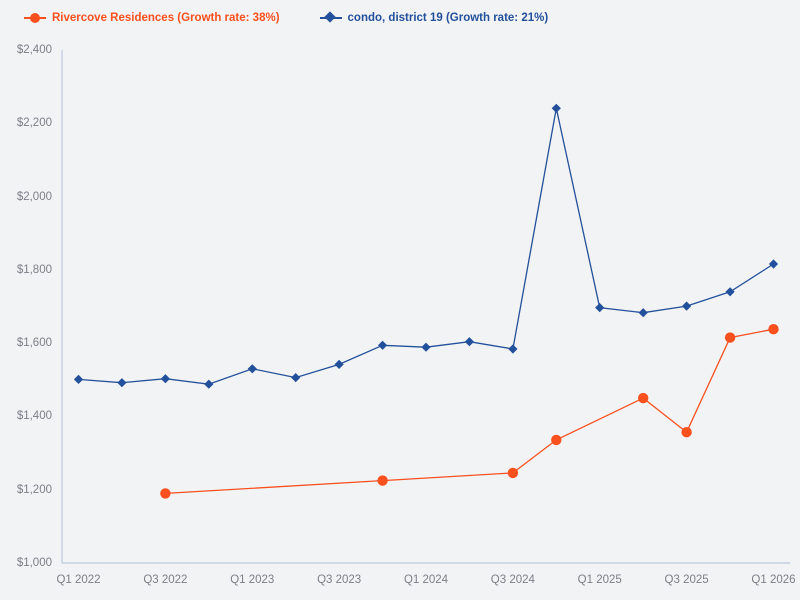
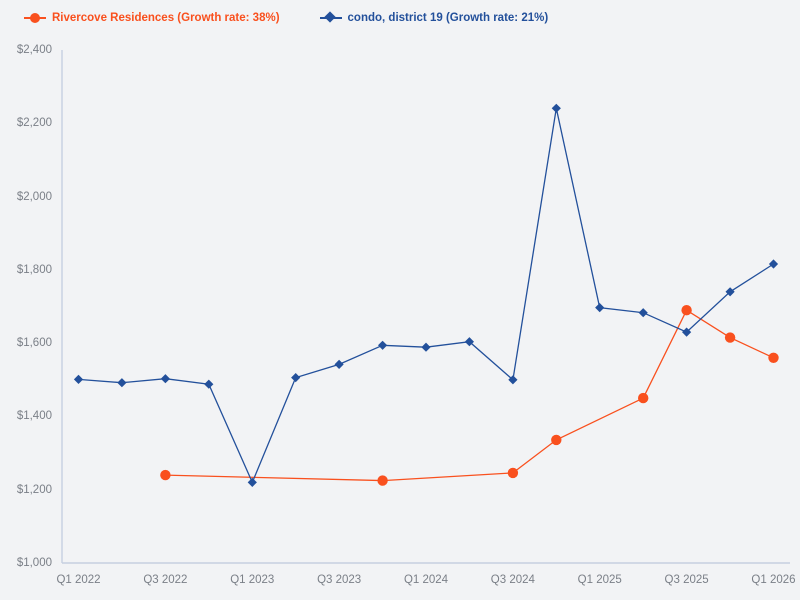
Rivercove Residences (Growth rate: 38%)/Q3 2022: $1190 -> $1240
condo, district 19 (Growth rate: 21%)/Q1 2023: $1530 -> $1220
condo, district 19 (Growth rate: 21%)/Q3 2024: $1580 -> $1500
Rivercove Residences (Growth rate: 38%)/Q3 2025: $1360 -> $1690
condo, district 19 (Growth rate: 21%)/Q3 2025: $1700 -> $1630
Rivercove Residences (Growth rate: 38%)/Q1 2026: $1640 -> $1560
